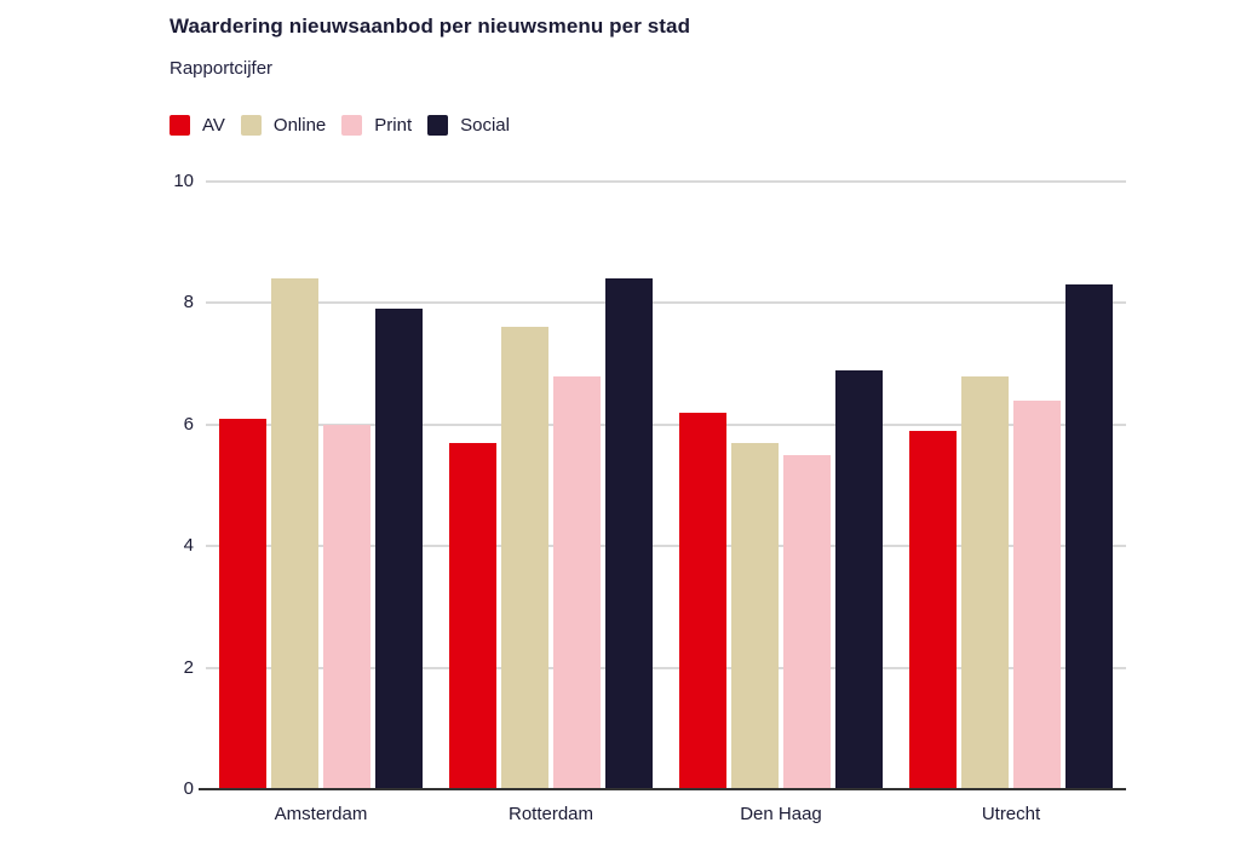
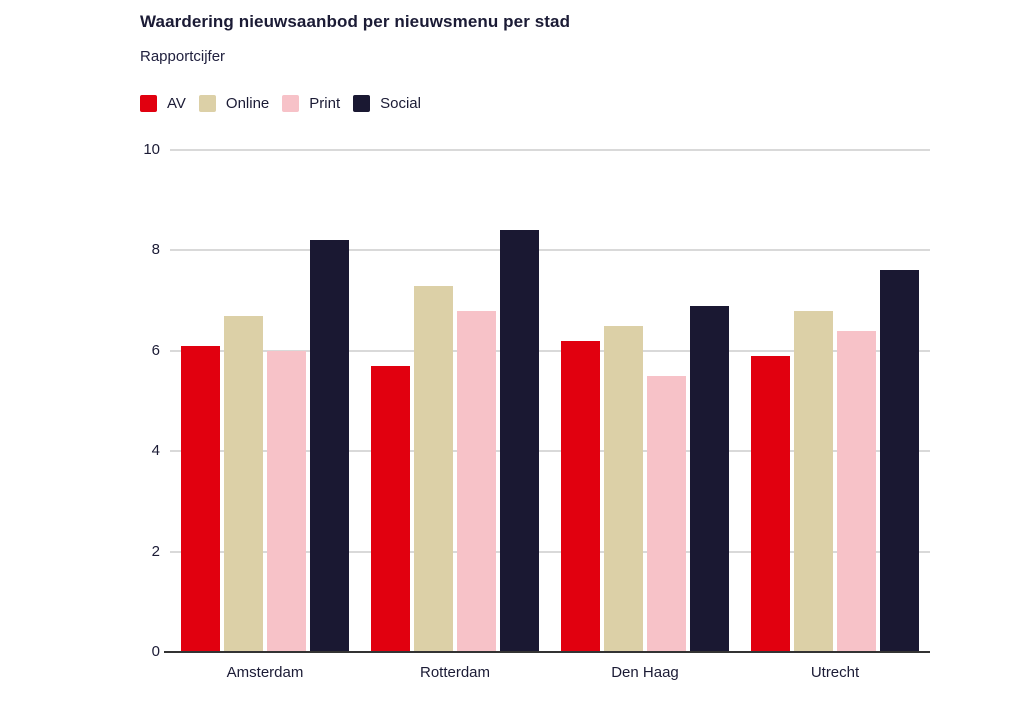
Online/Amsterdam: 8.4 -> 6.7
Social/Amsterdam: 7.9 -> 8.2
Online/Rotterdam: 7.6 -> 7.3
Online/Den Haag: 5.7 -> 6.5
Social/Utrecht: 8.3 -> 7.6
